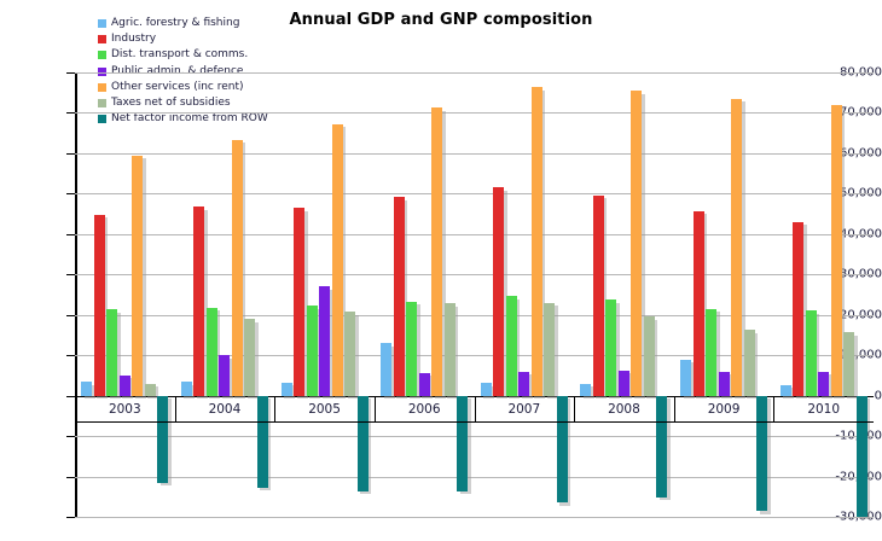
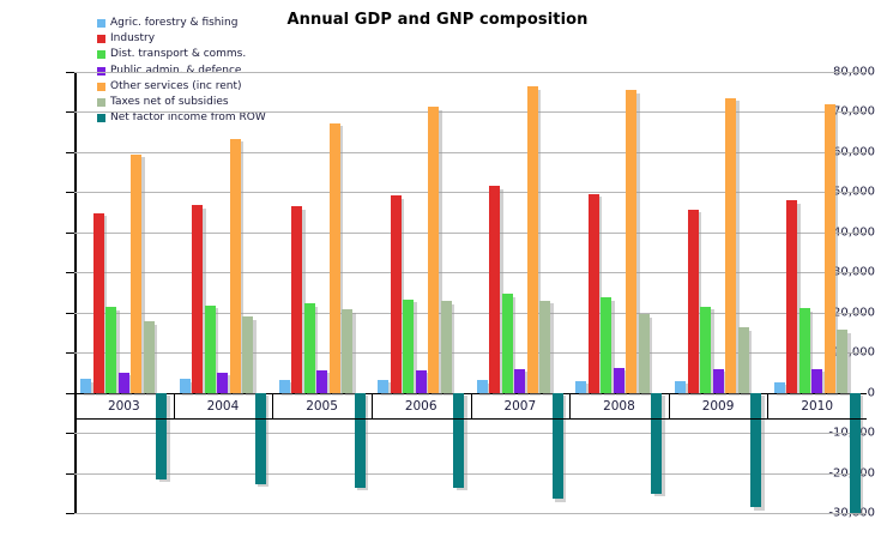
Taxes net of subsidies/2003: 3000 -> 18000
Public admin. & defence/2004: 10000 -> 5000
Public admin. & defence/2005: 27000 -> 6000
Agric. forestry & fishing/2006: 13000 -> 3000
Agric. forestry & fishing/2009: 9000 -> 3000
Industry/2010: 43000 -> 48000
